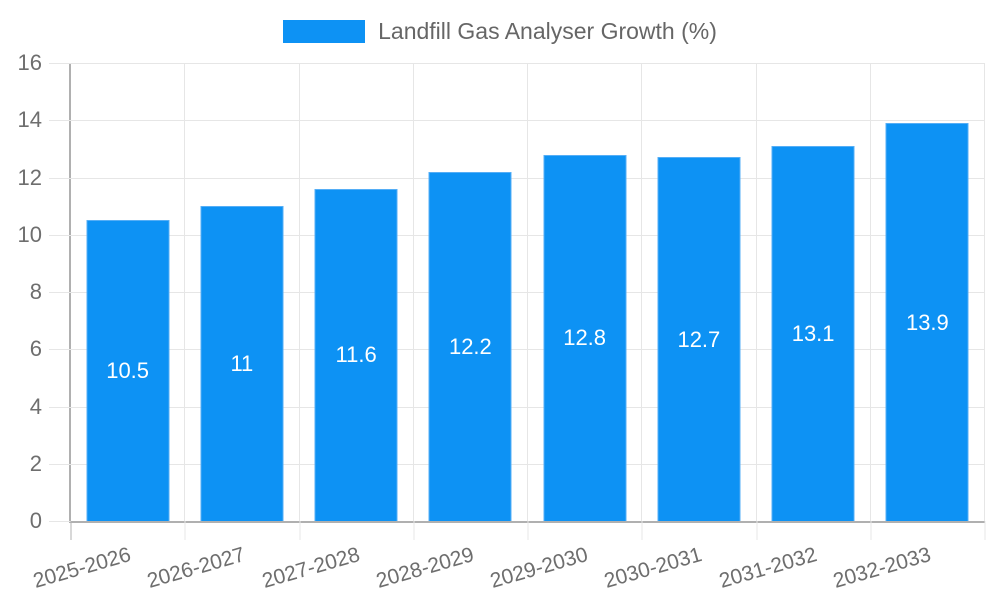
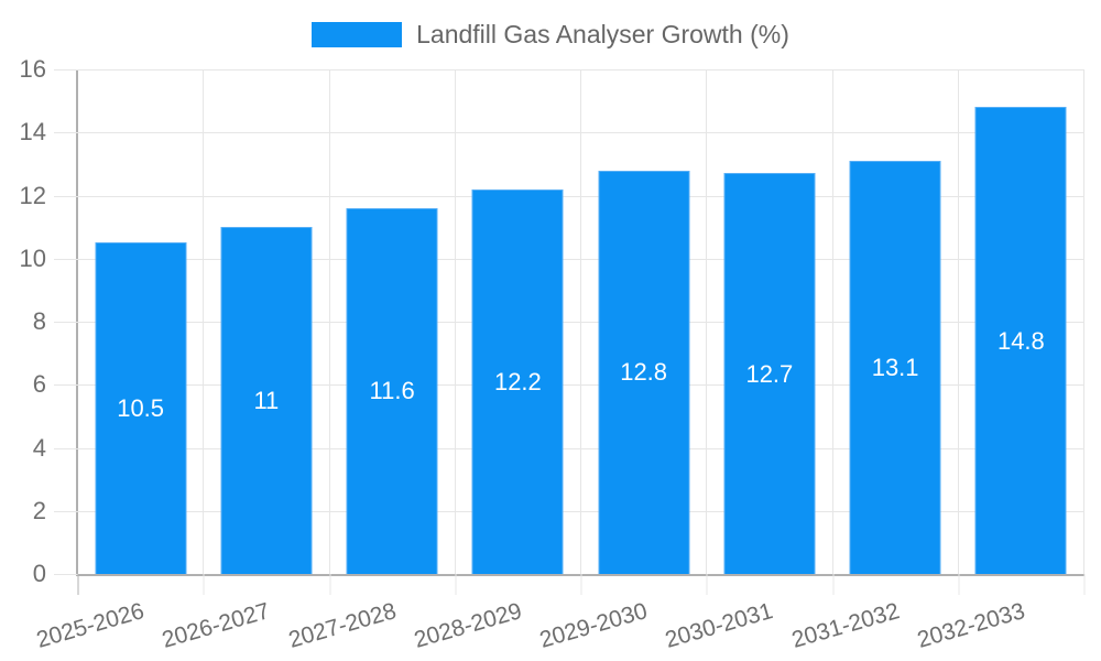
2032-2033: 13.9 -> 14.8
